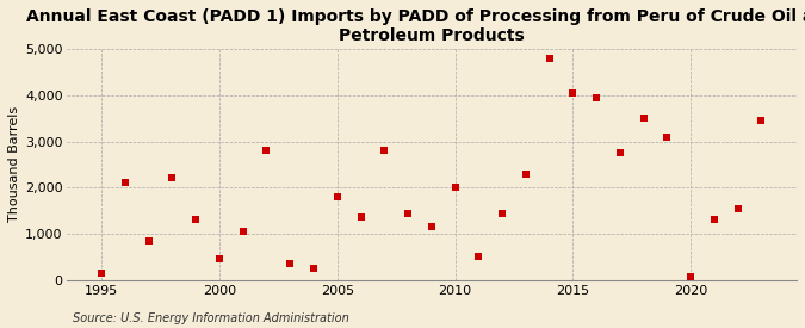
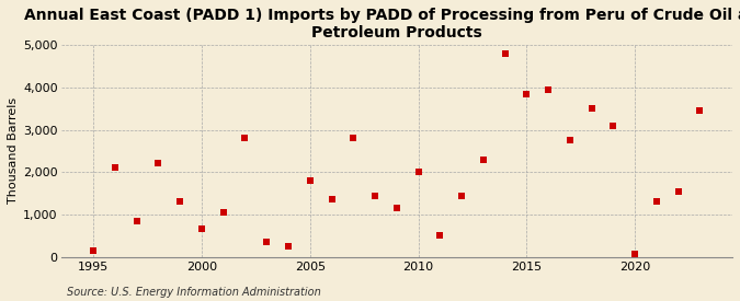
2000: 450 -> 650
2015: 4,050 -> 3,850
